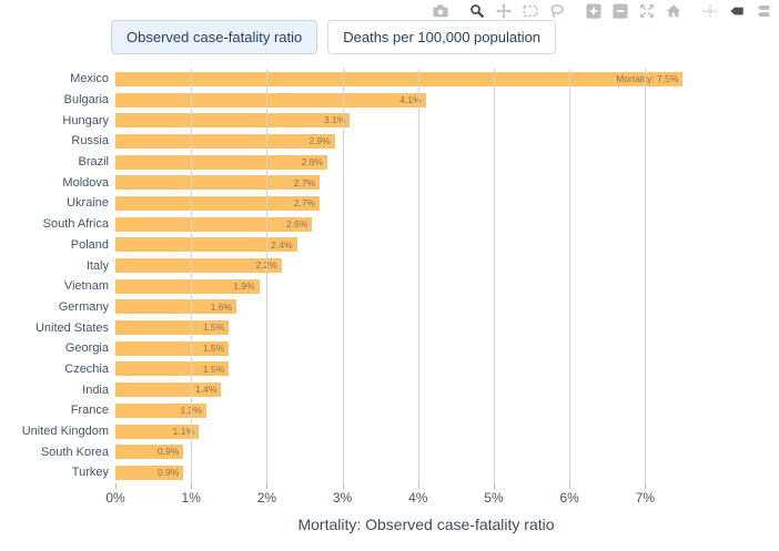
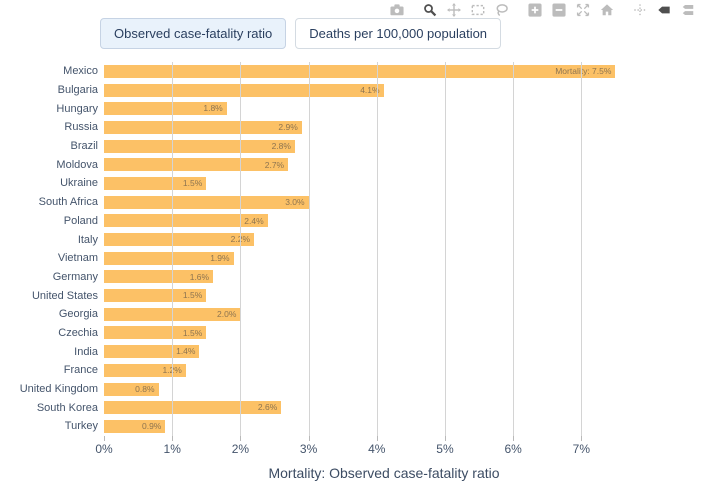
Hungary: 3.1% -> 1.8%
Ukraine: 2.7% -> 1.5%
South Africa: 2.6% -> 3.0%
Georgia: 1.5% -> 2.0%
United Kingdom: 1.1% -> 0.8%
South Korea: 0.9% -> 2.6%
